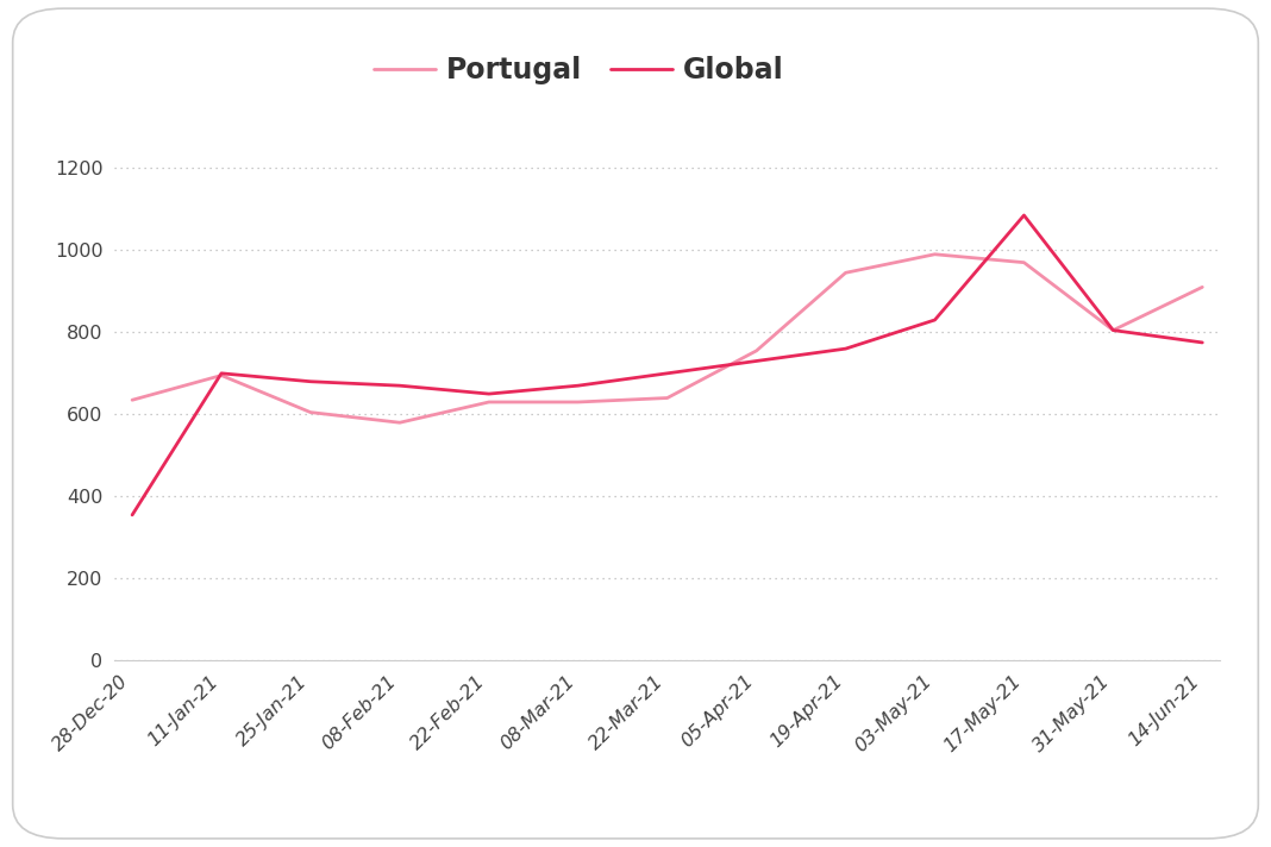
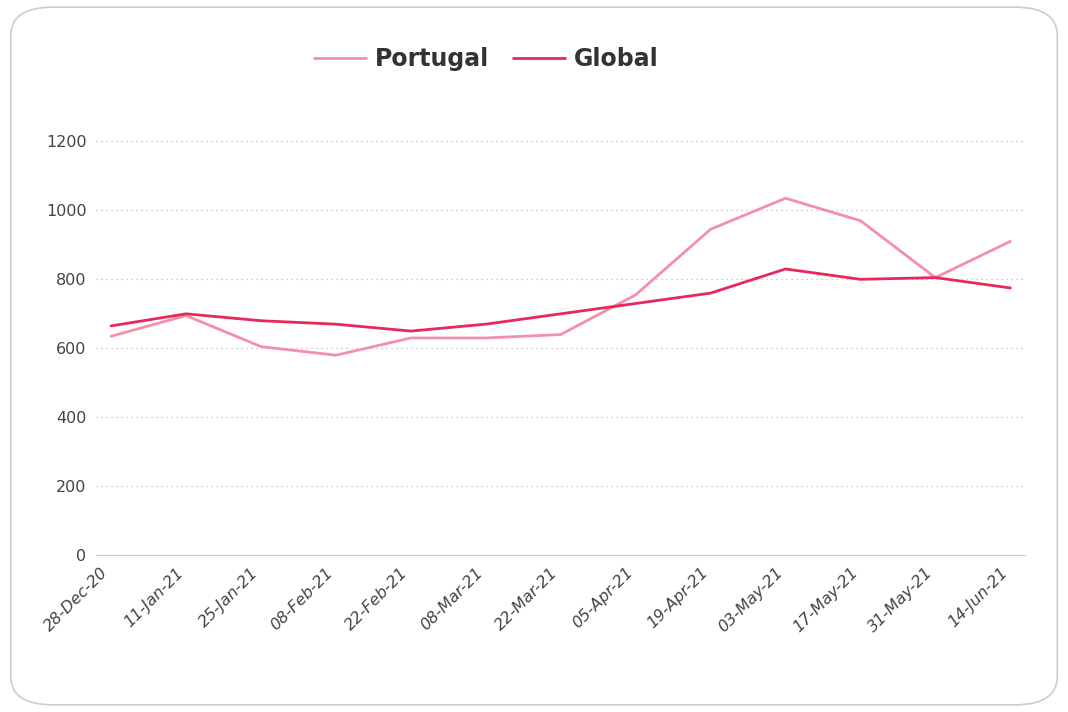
Global/28-Dec-20: 355 -> 665
Portugal/03-May-21: 990 -> 1035
Global/17-May-21: 1085 -> 800
